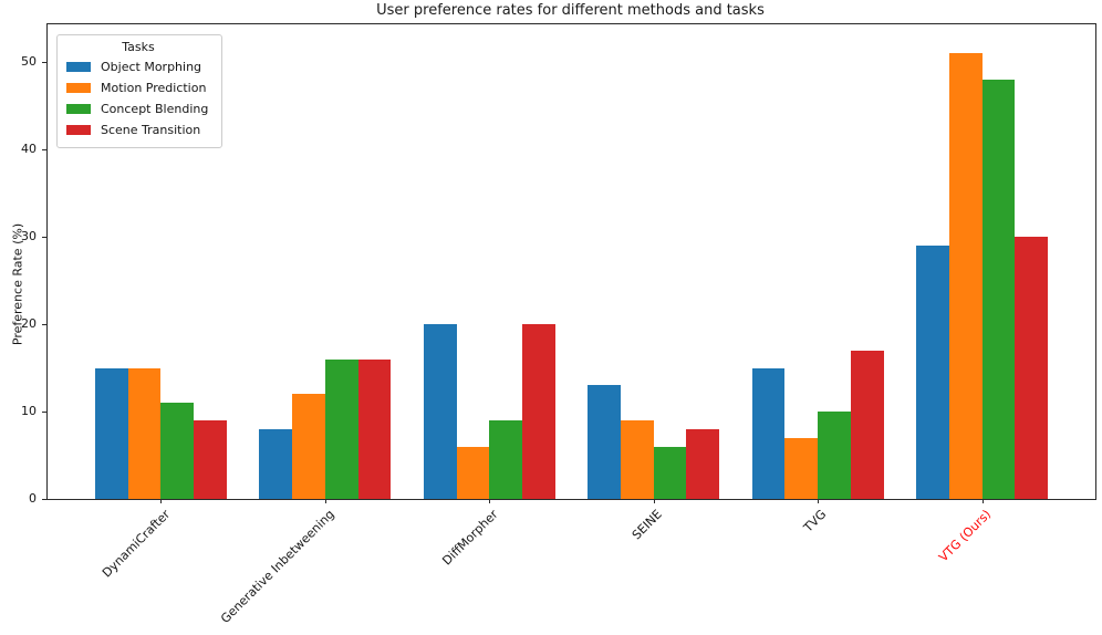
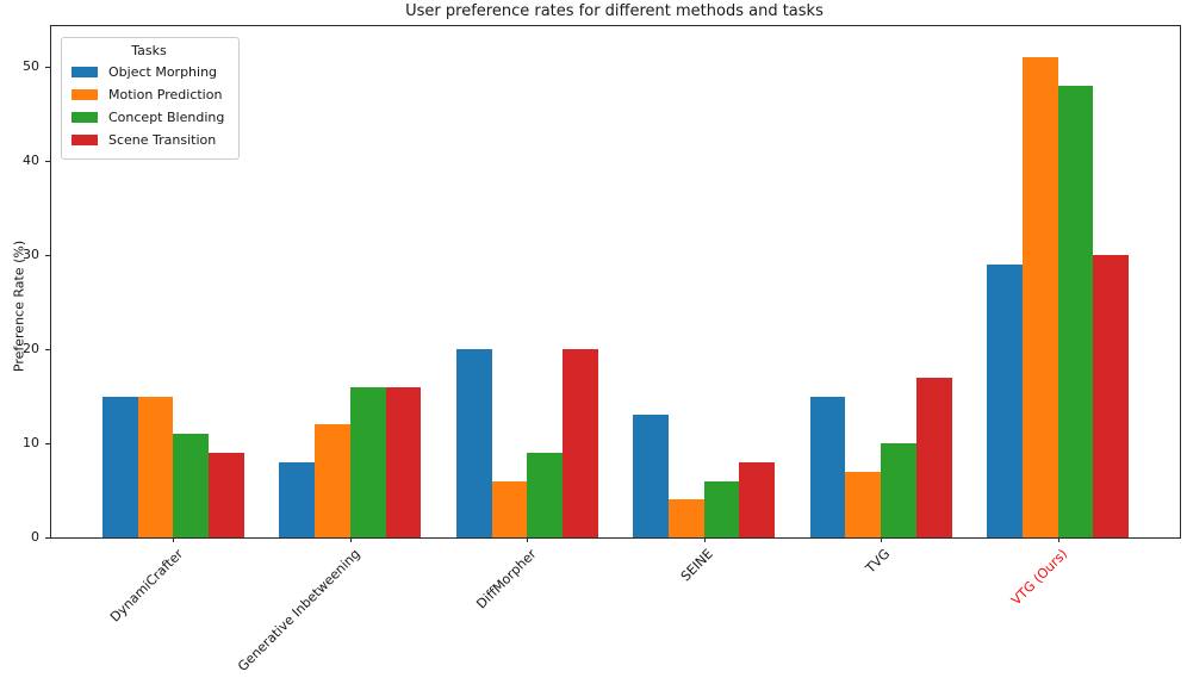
Motion Prediction/SEINE: 9 -> 4
